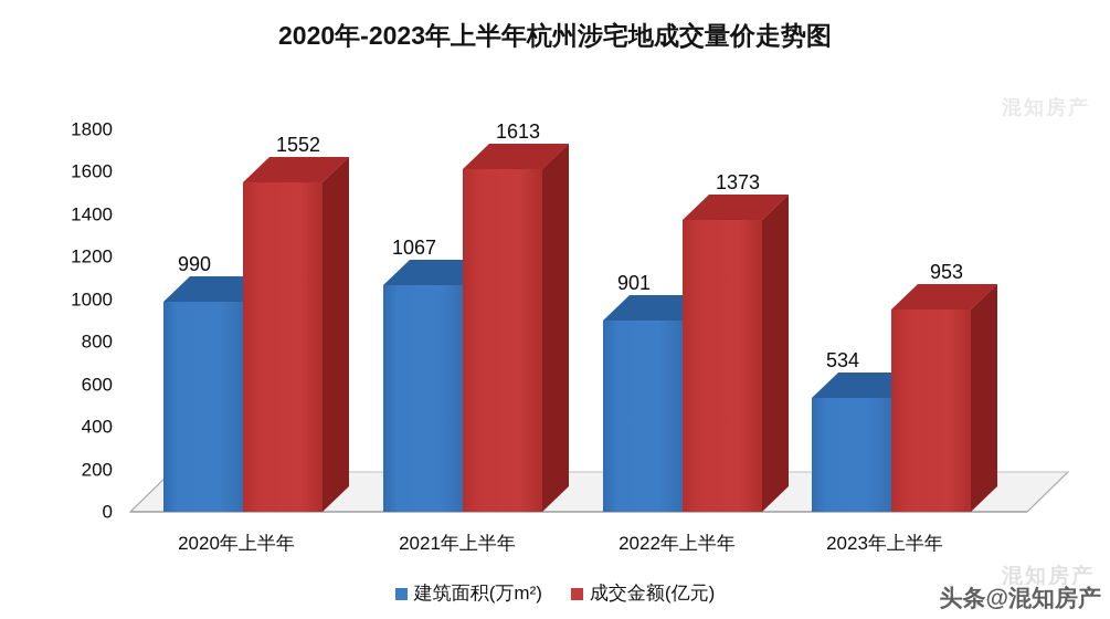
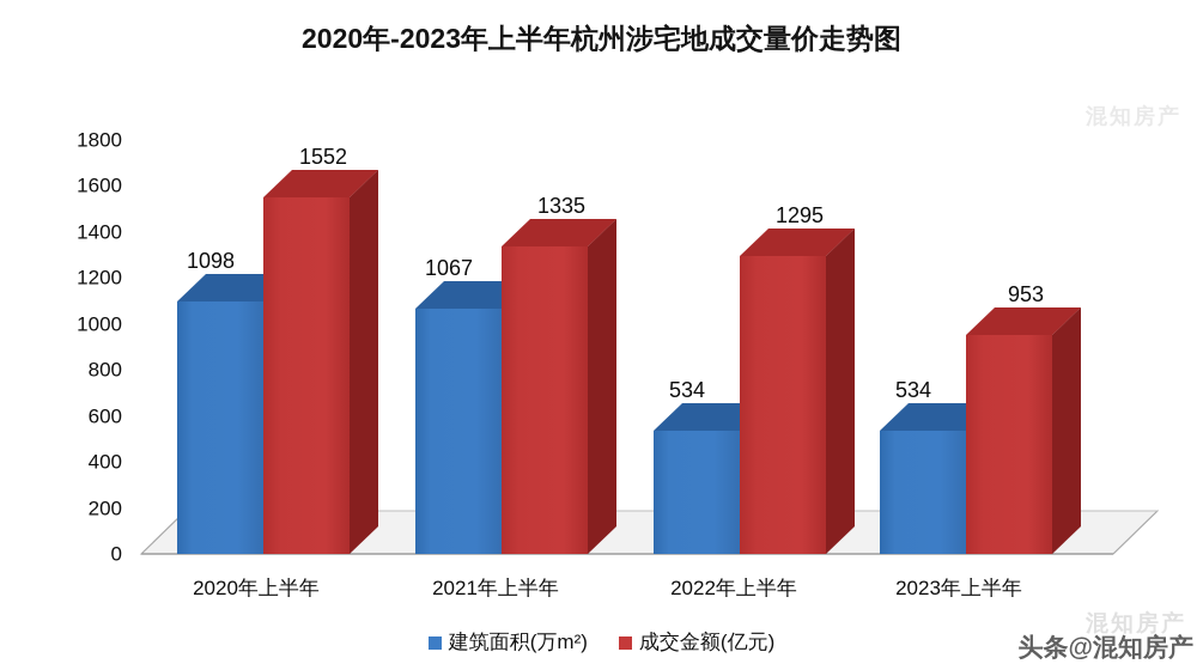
建筑面积(万m²)/2020年上半年: 990 -> 1098
成交金额(亿元)/2021年上半年: 1613 -> 1335
建筑面积(万m²)/2022年上半年: 901 -> 534
成交金额(亿元)/2022年上半年: 1373 -> 1295
